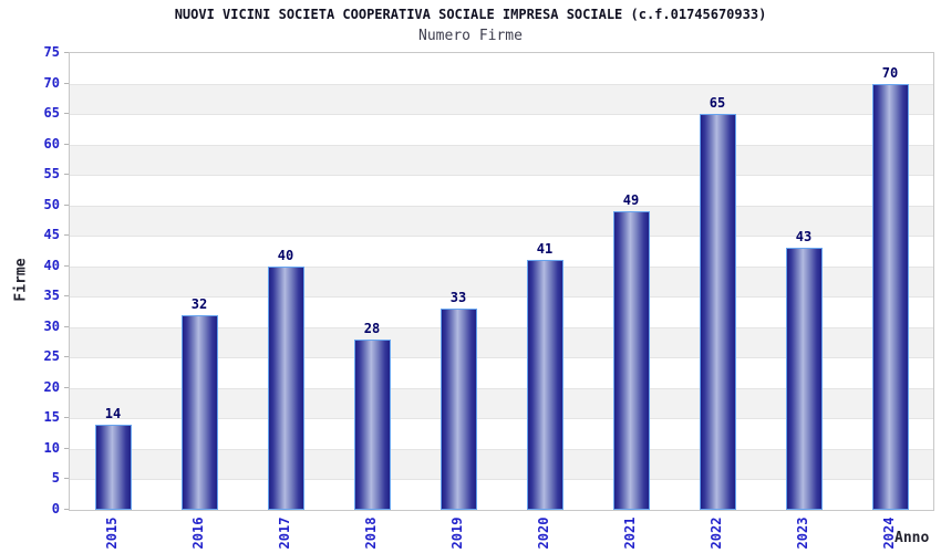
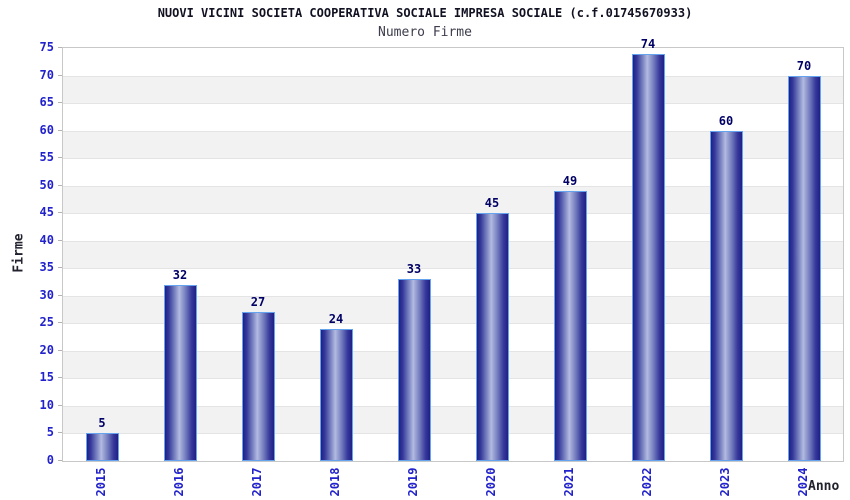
2015: 14 -> 5
2017: 40 -> 27
2018: 28 -> 24
2020: 41 -> 45
2022: 65 -> 74
2023: 43 -> 60
